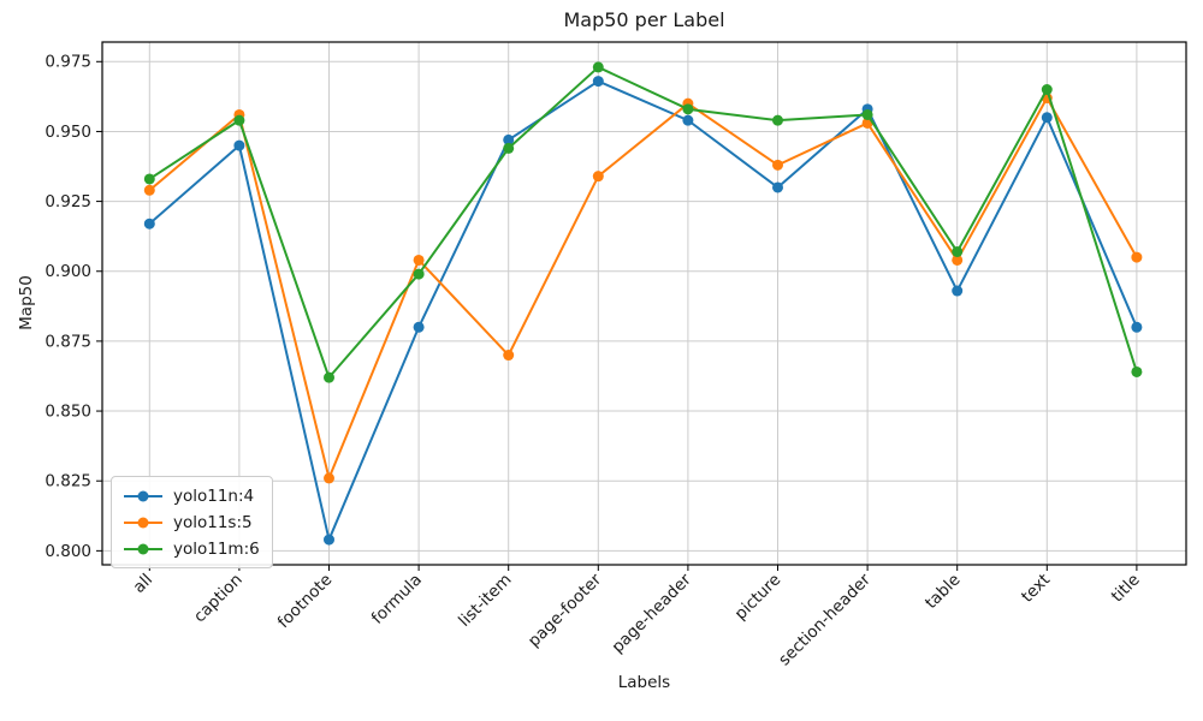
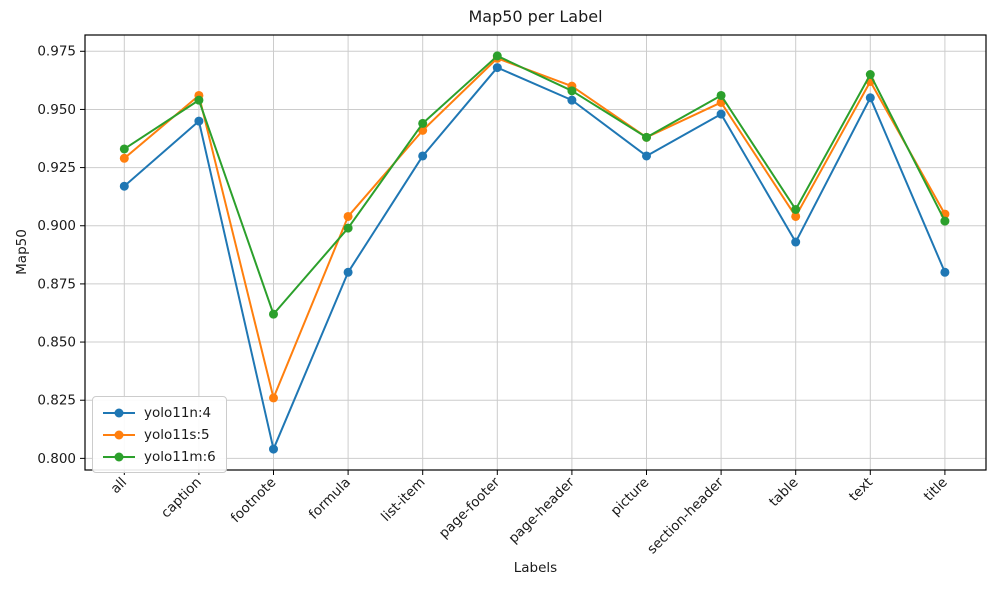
yolo11n:4/list-item: 0.947 -> 0.930
yolo11s:5/list-item: 0.870 -> 0.941
yolo11s:5/page-footer: 0.934 -> 0.972
yolo11m:6/picture: 0.954 -> 0.938
yolo11n:4/section-header: 0.958 -> 0.948
yolo11m:6/title: 0.864 -> 0.902
